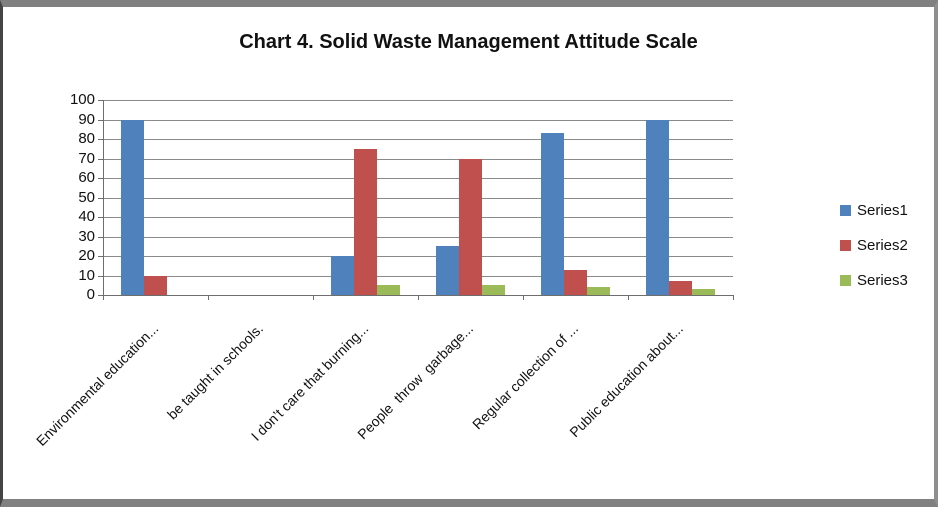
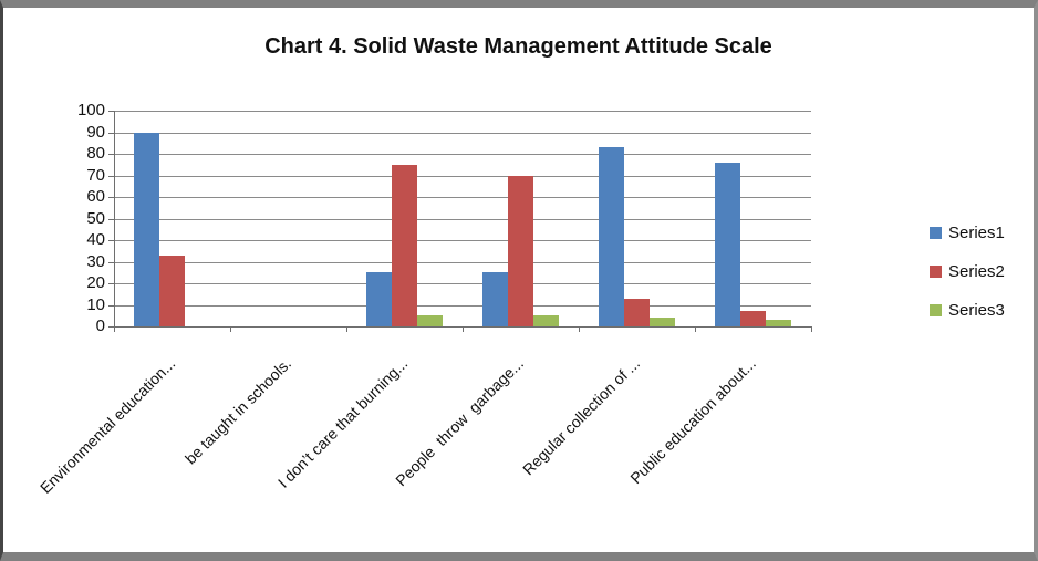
Series2/Environmental education...: 10 -> 33
Series1/I don’t care that burning...: 20 -> 25
Series1/Public education about...: 90 -> 76
